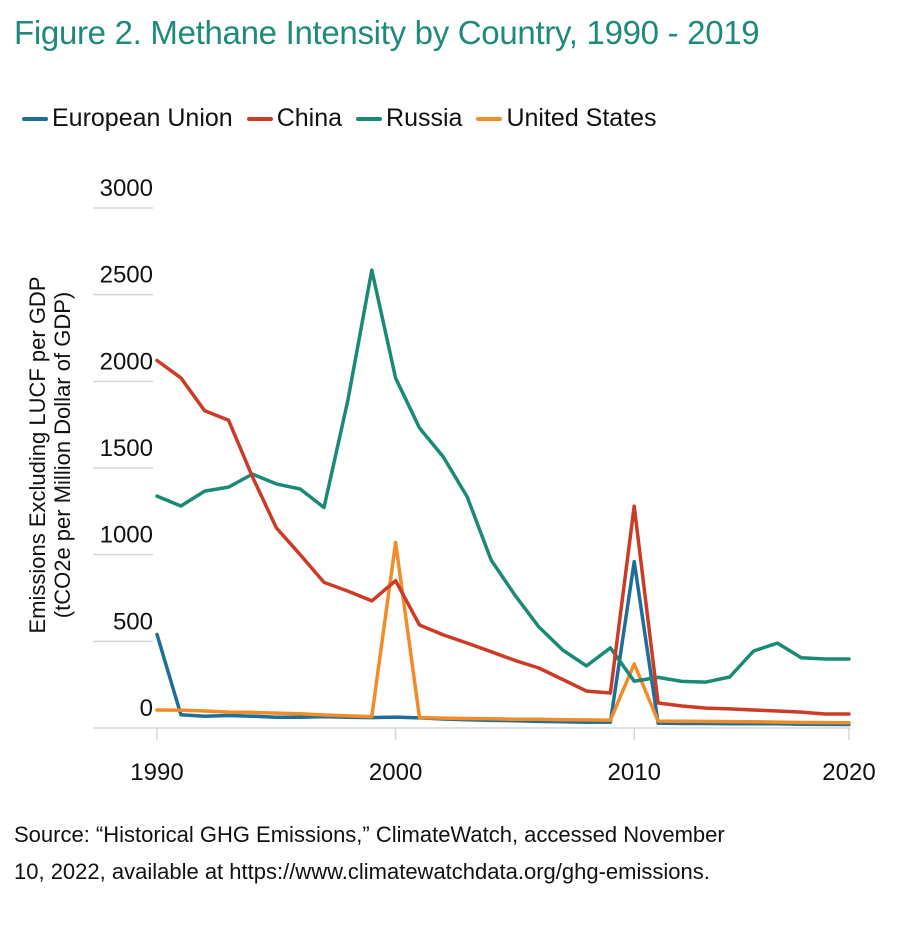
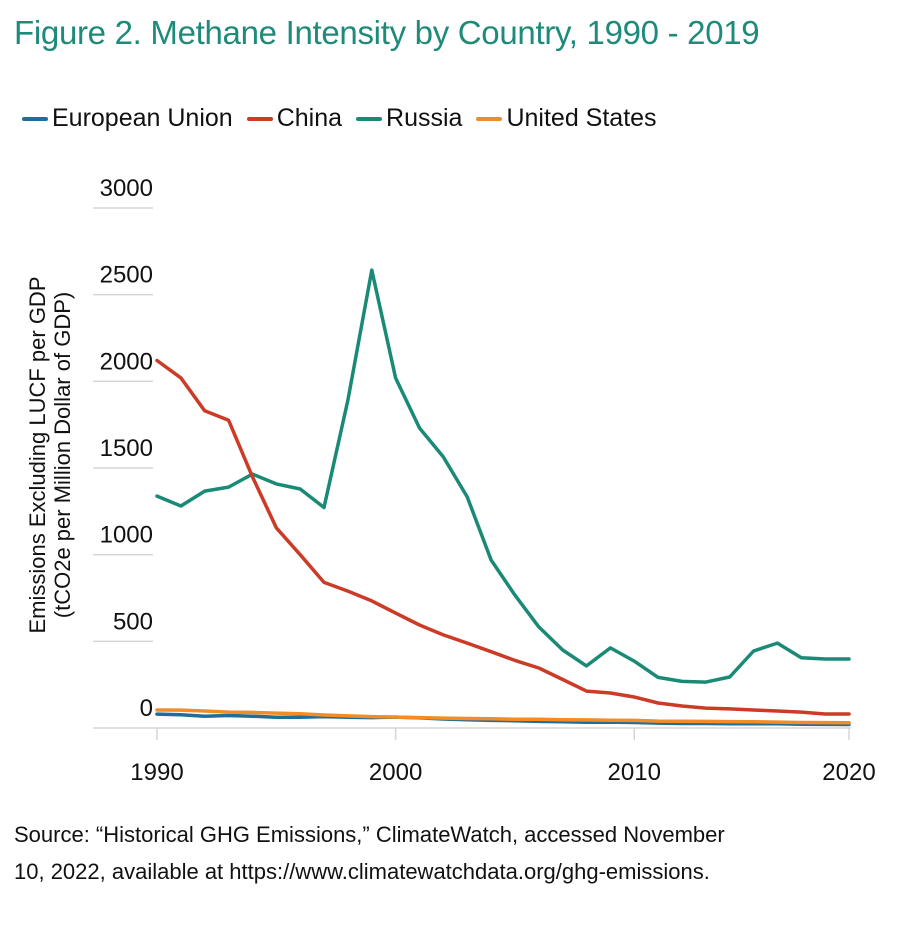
European Union/1990: 540 -> 80
China/2000: 850 -> 660
United States/2000: 1070 -> 60
European Union/2010: 960 -> 30
China/2010: 1280 -> 180
Russia/2010: 270 -> 390
United States/2010: 370 -> 40
